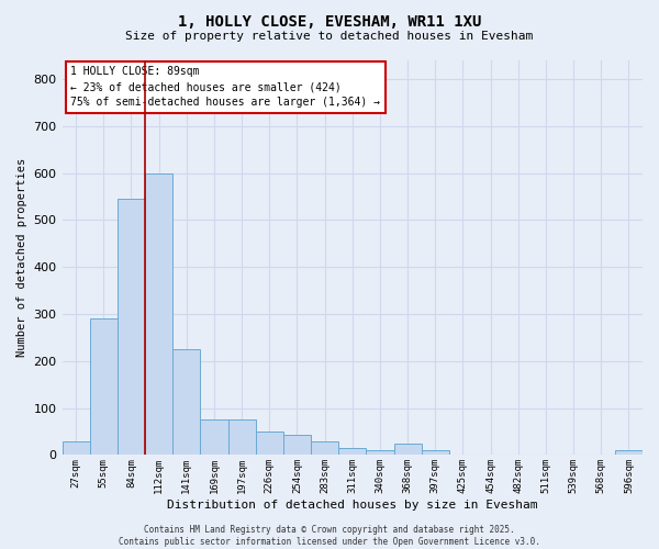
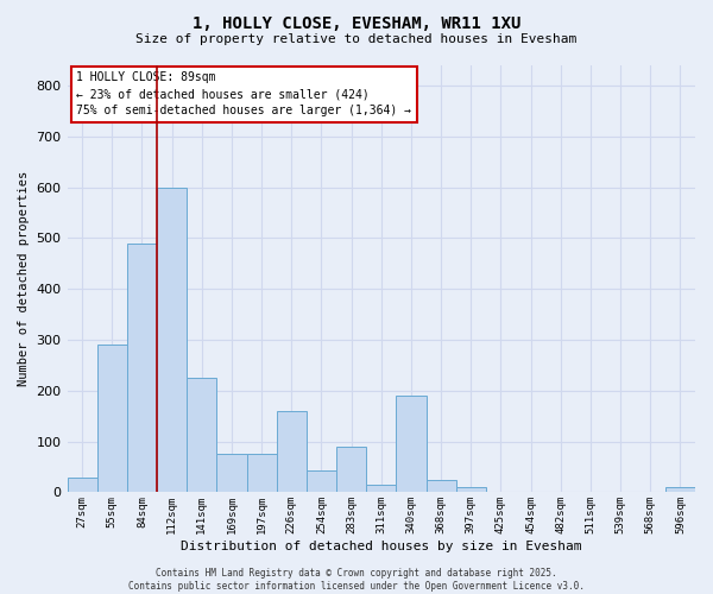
84sqm: 545 -> 490
226sqm: 50 -> 160
283sqm: 30 -> 90
340sqm: 10 -> 190
